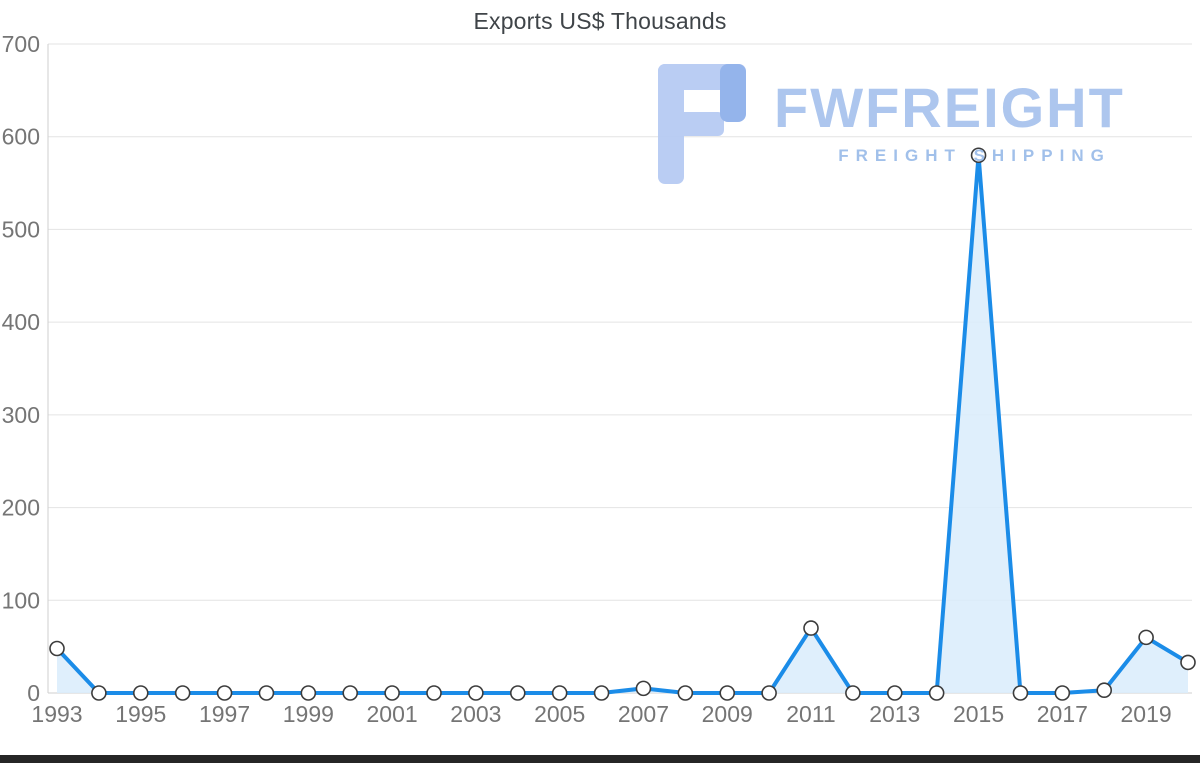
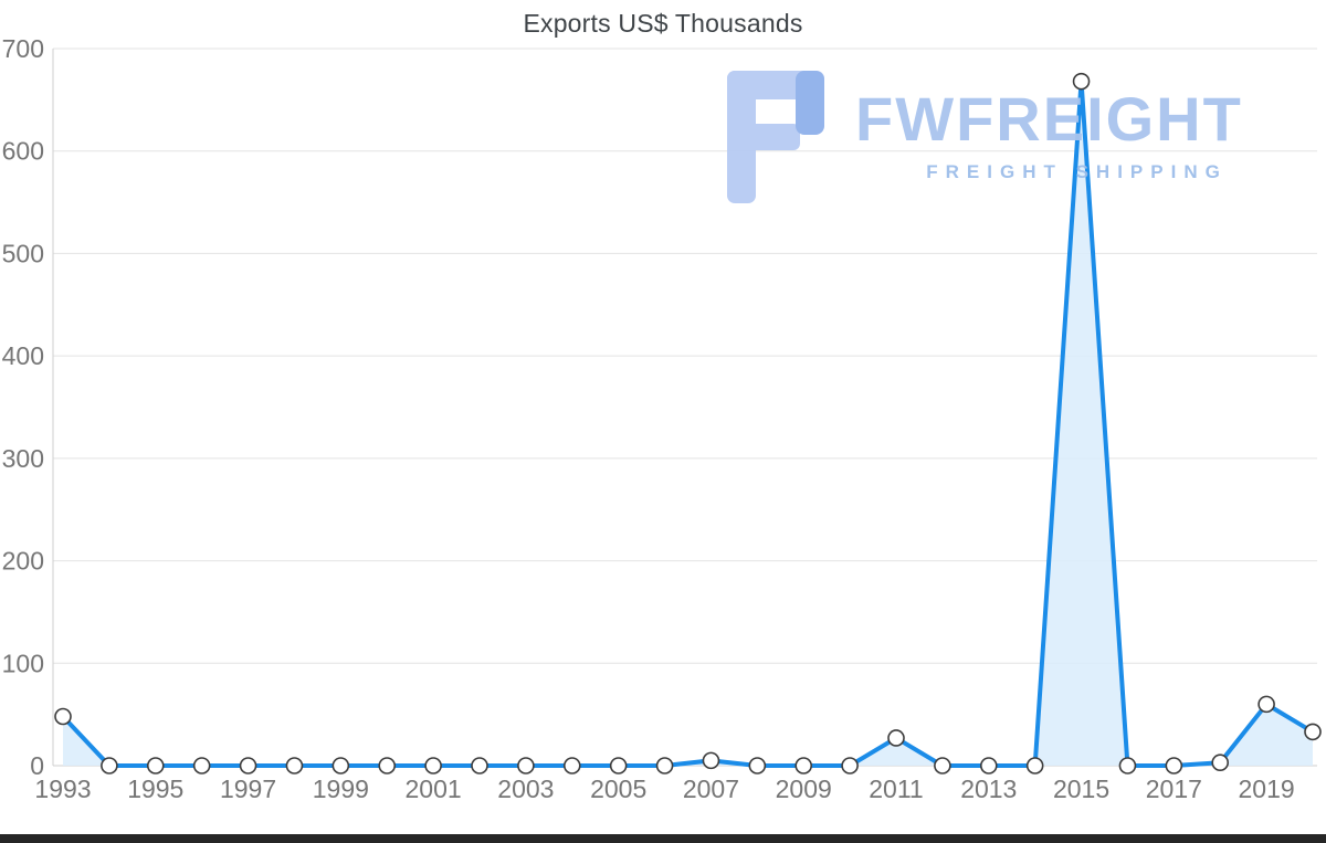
2011: 70 -> 30
2015: 580 -> 670
